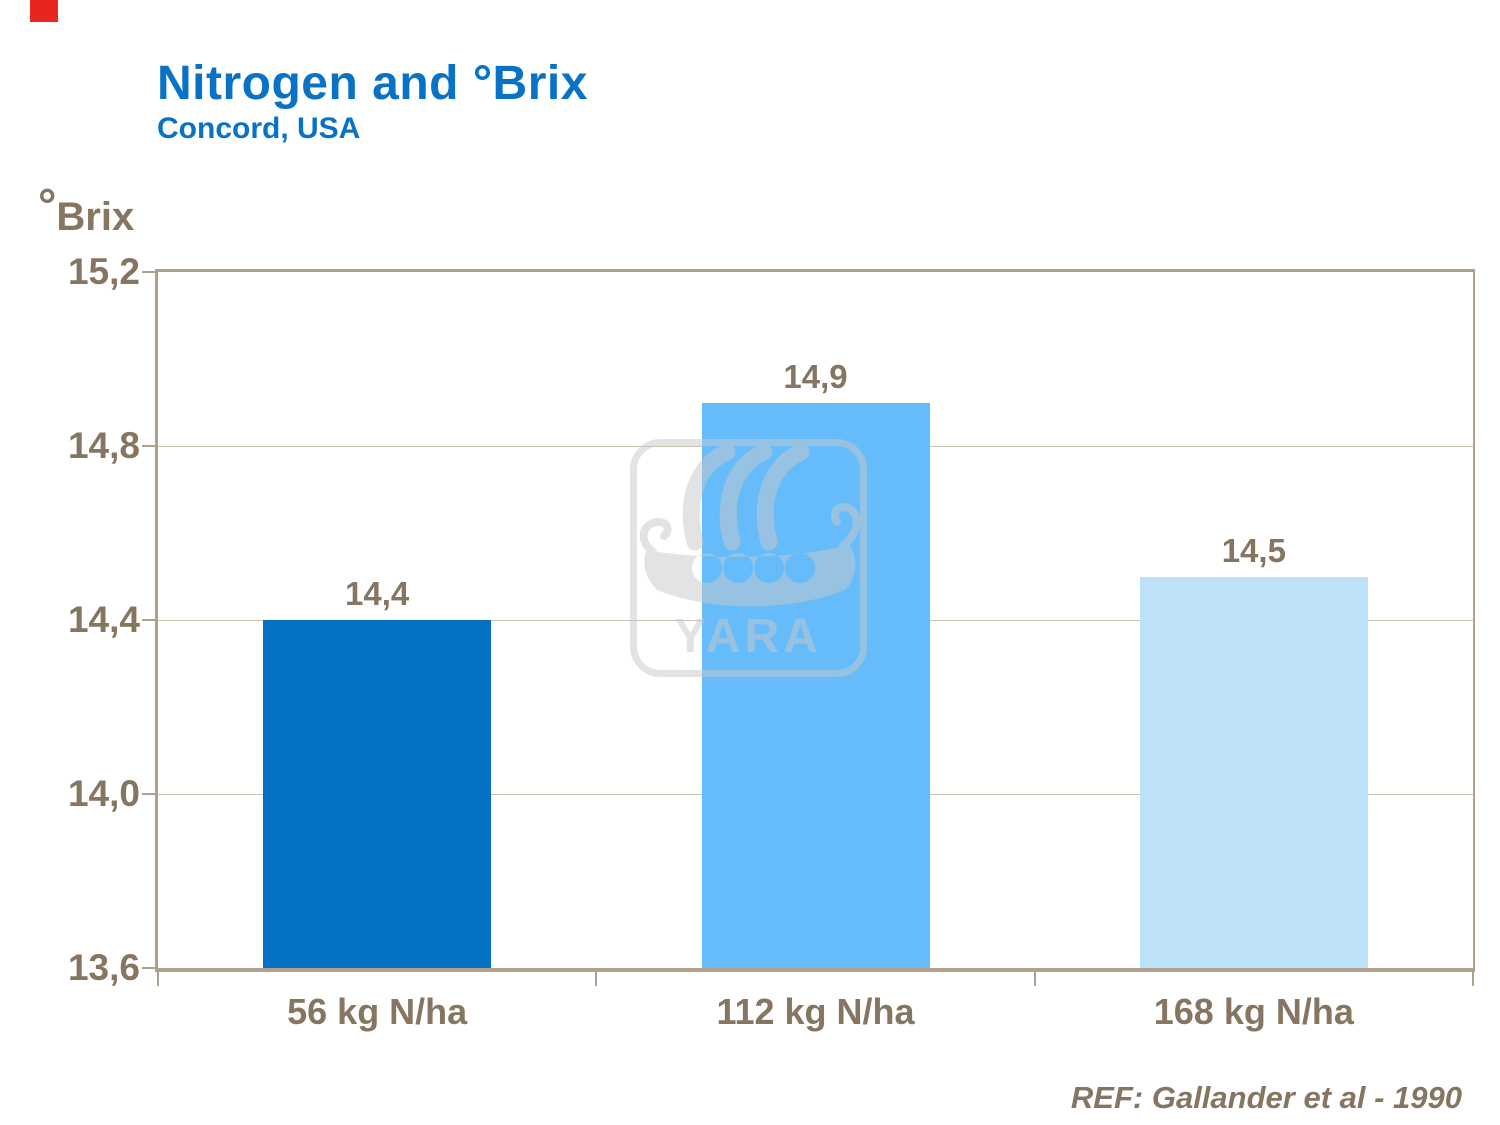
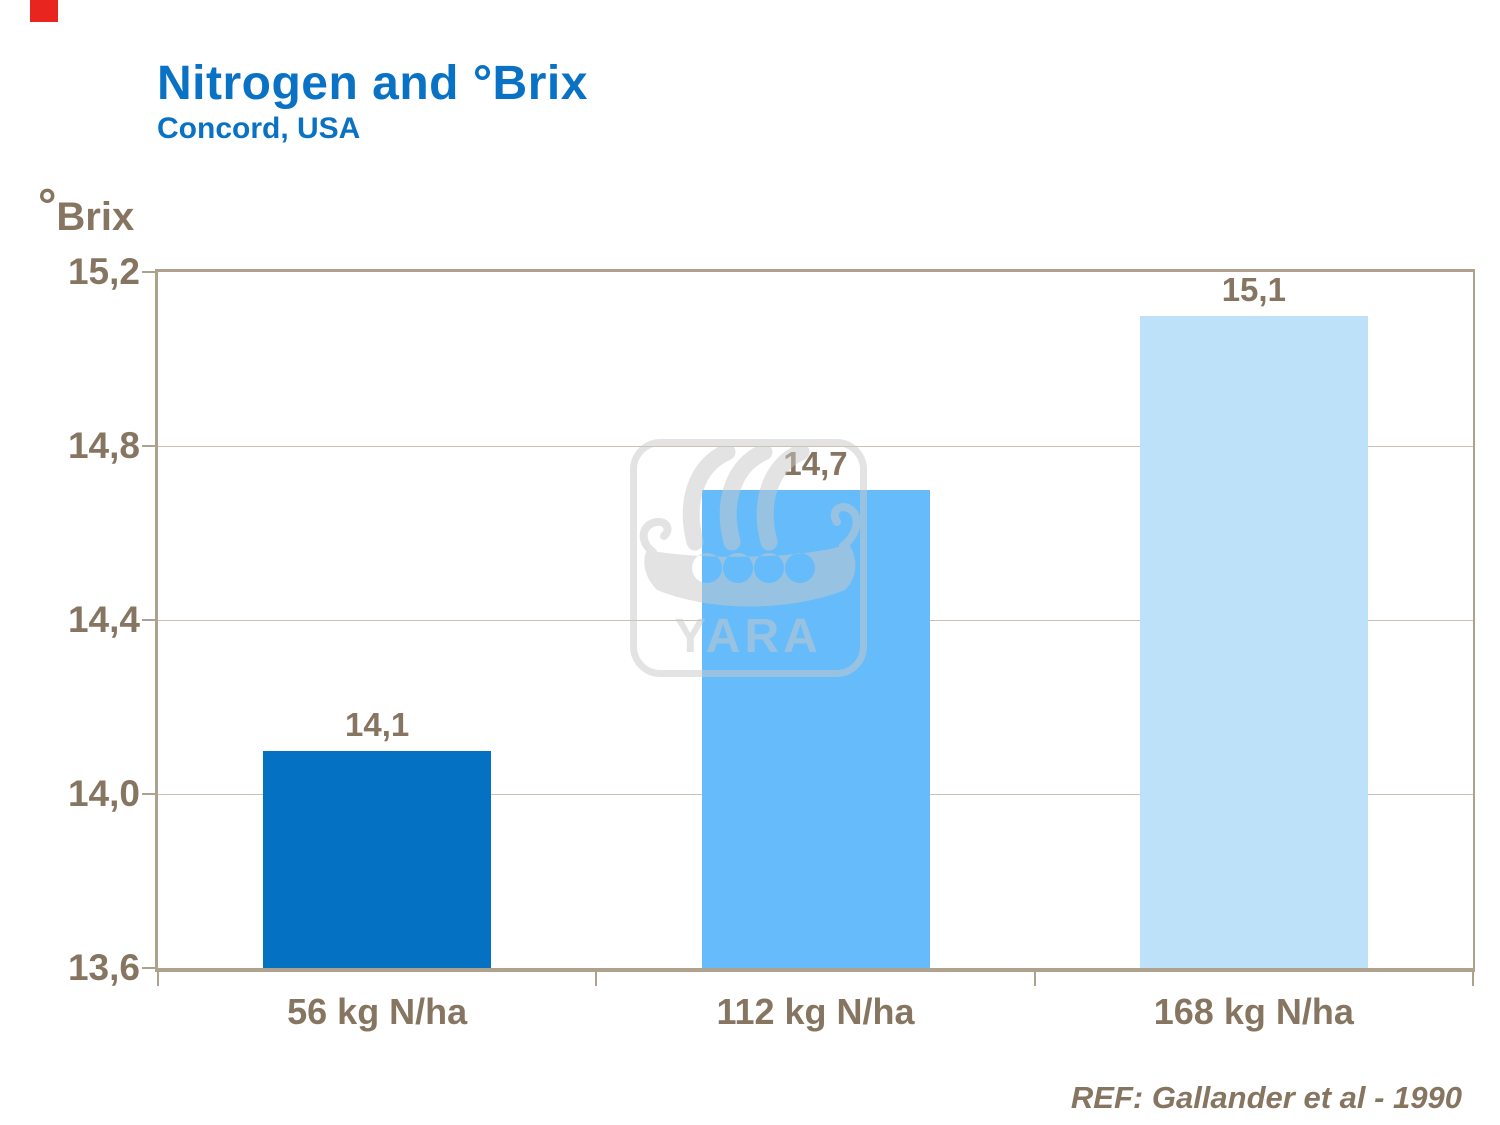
56 kg N/ha: 14,4 -> 14,1
112 kg N/ha: 14,9 -> 14,7
168 kg N/ha: 14,5 -> 15,1
